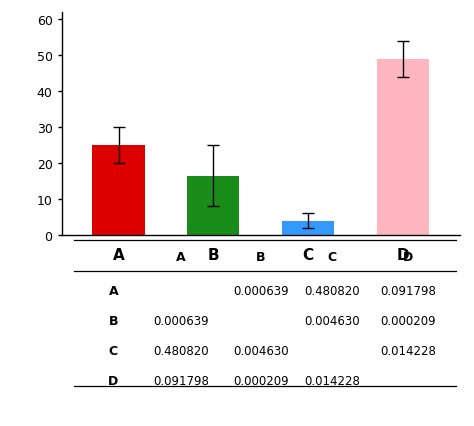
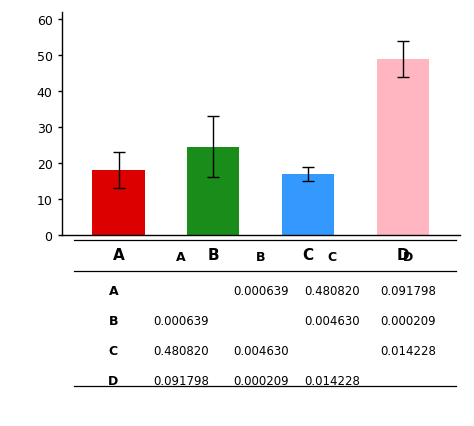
A: 25.0 -> 18.0
B: 16.5 -> 24.5
C: 4.0 -> 17.0
